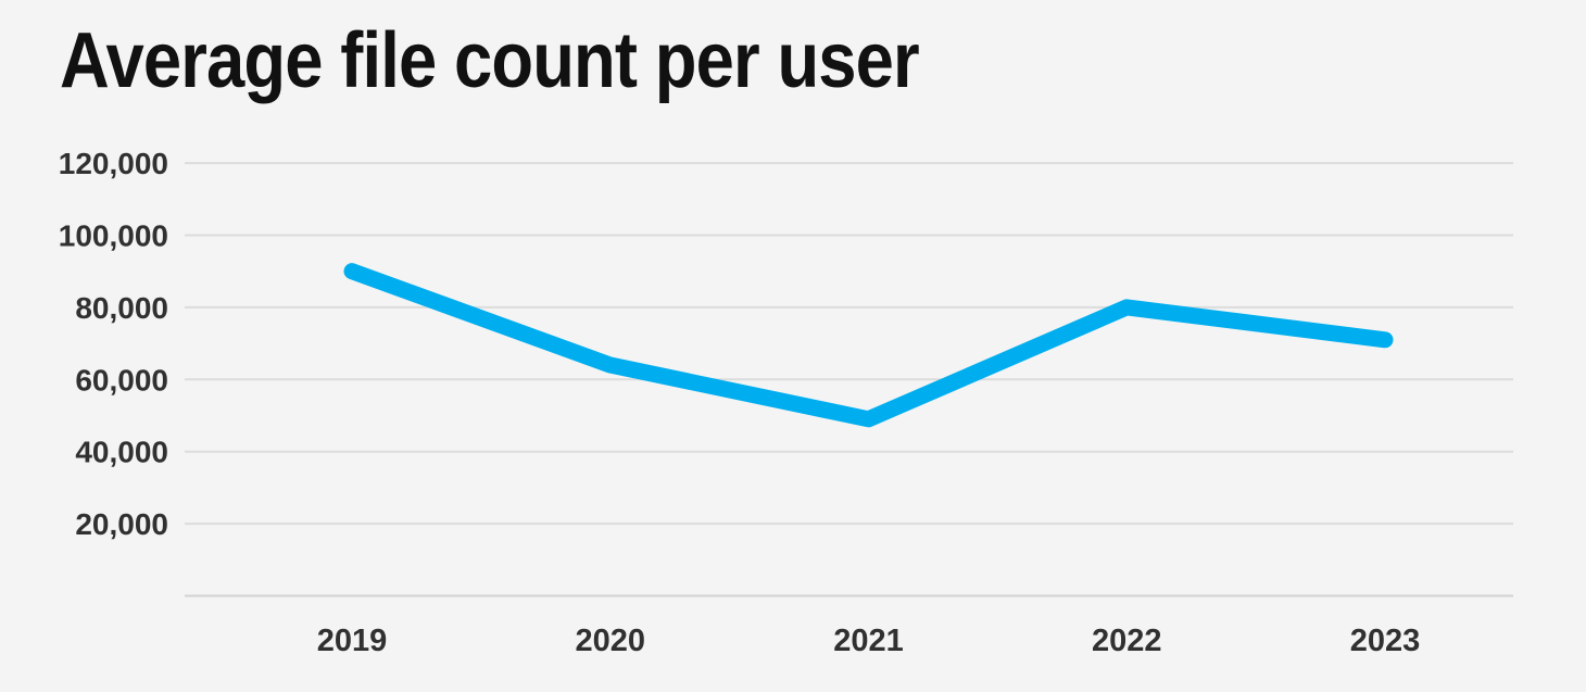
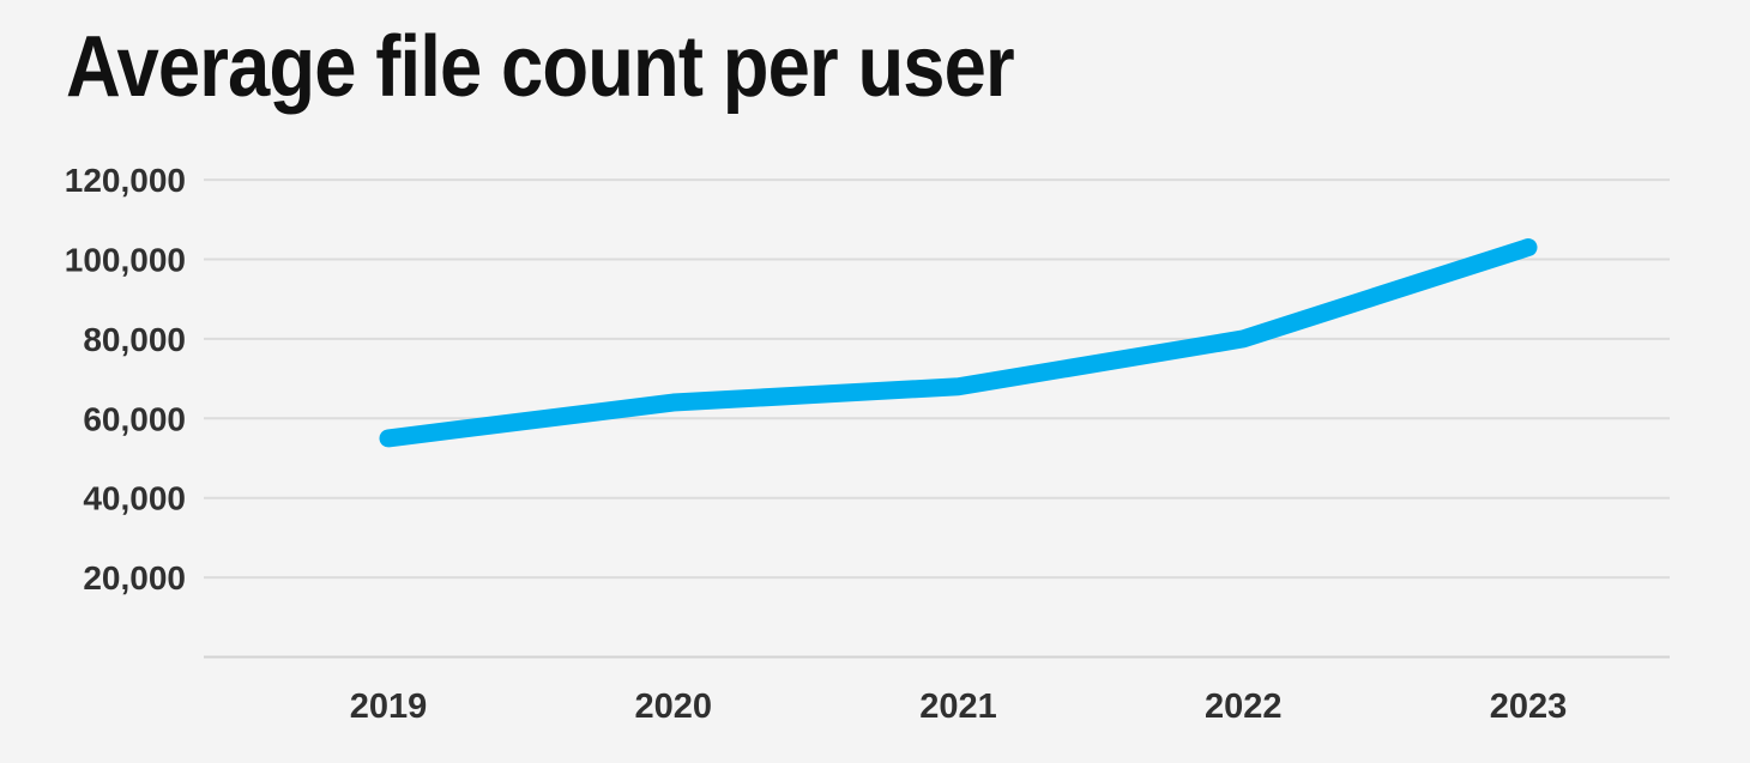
2019: 90000 -> 55000
2021: 49000 -> 68000
2023: 71000 -> 103000
